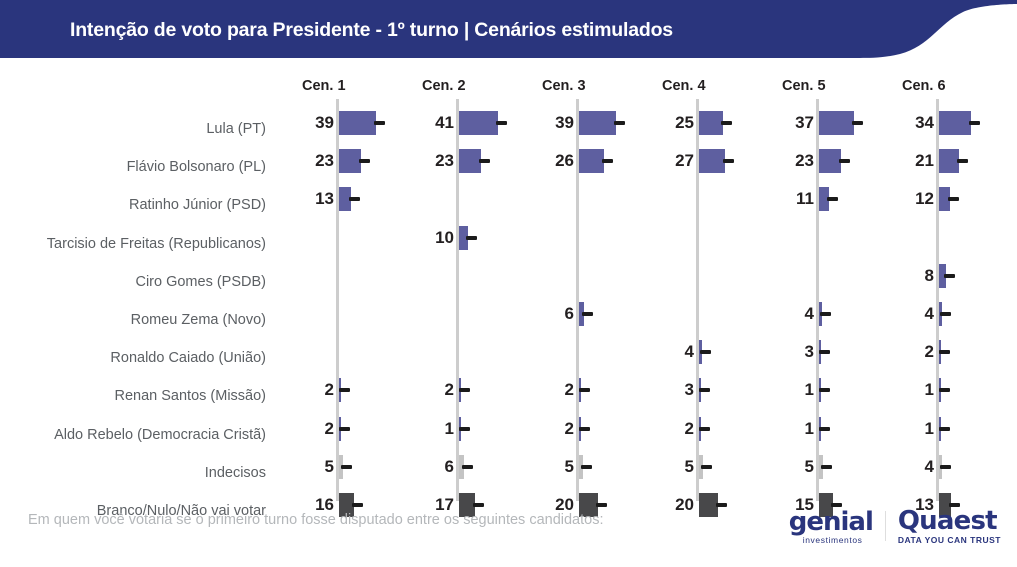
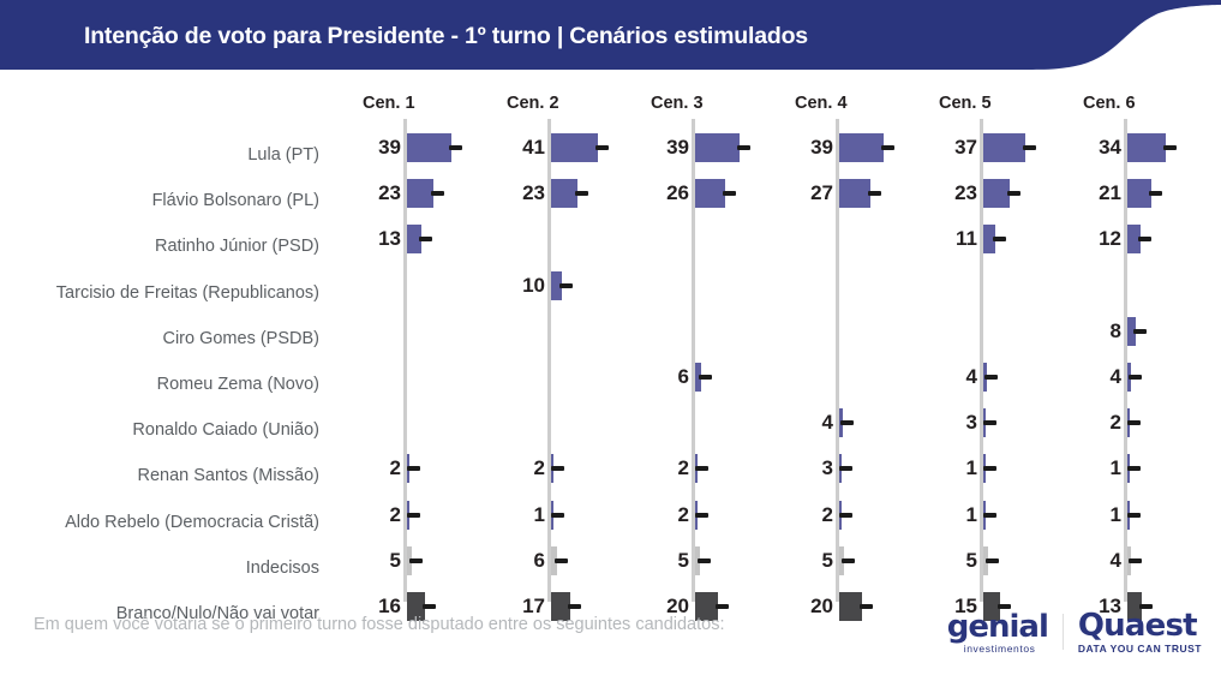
Cen. 4/Lula (PT): 25 -> 39
